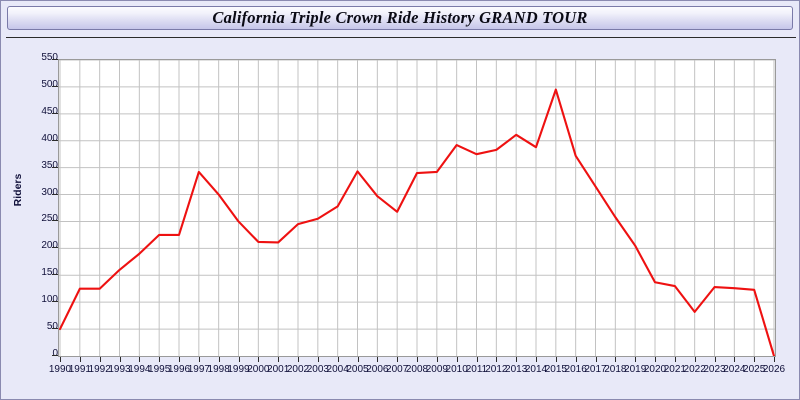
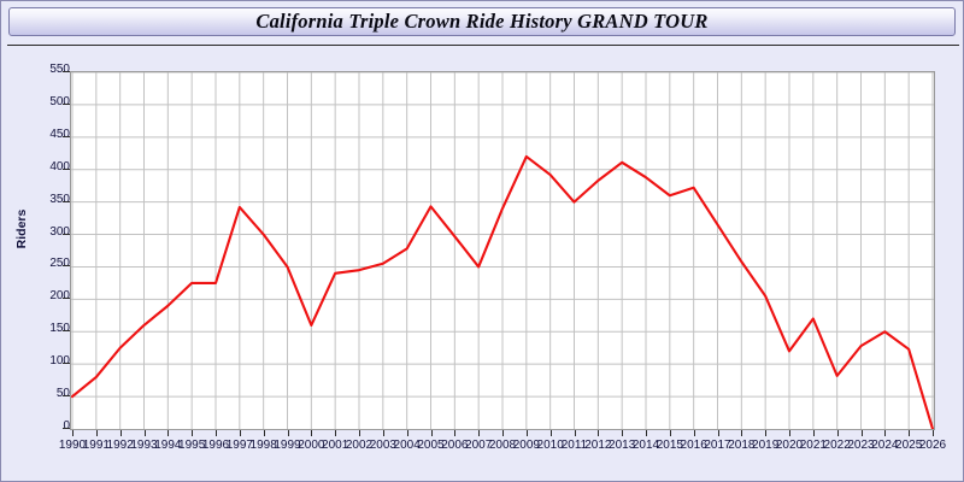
1991: 120 -> 80
2000: 210 -> 160
2001: 210 -> 240
2007: 270 -> 250
2009: 340 -> 420
2011: 380 -> 350
2015: 500 -> 360
2020: 140 -> 120
2021: 130 -> 170
2024: 130 -> 150
